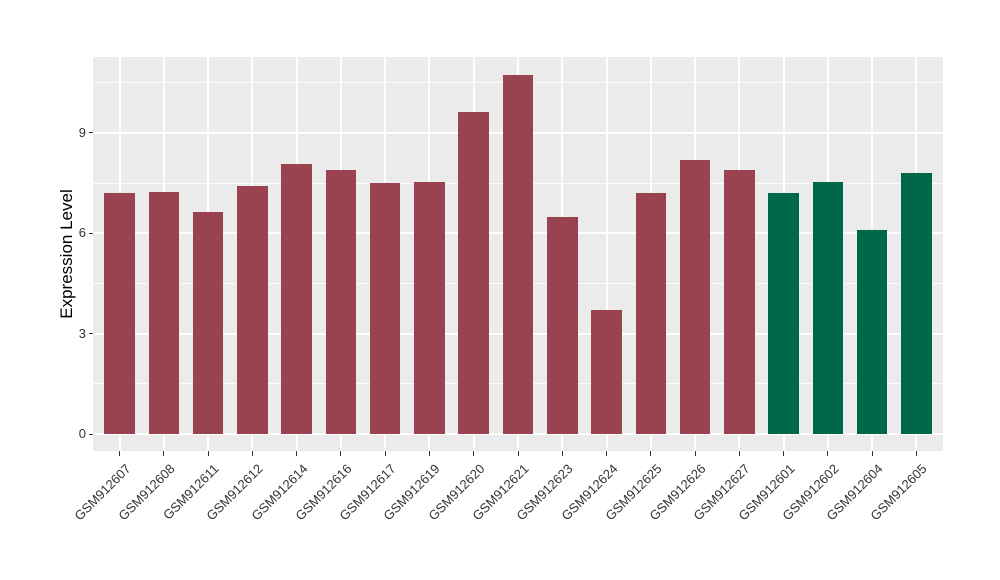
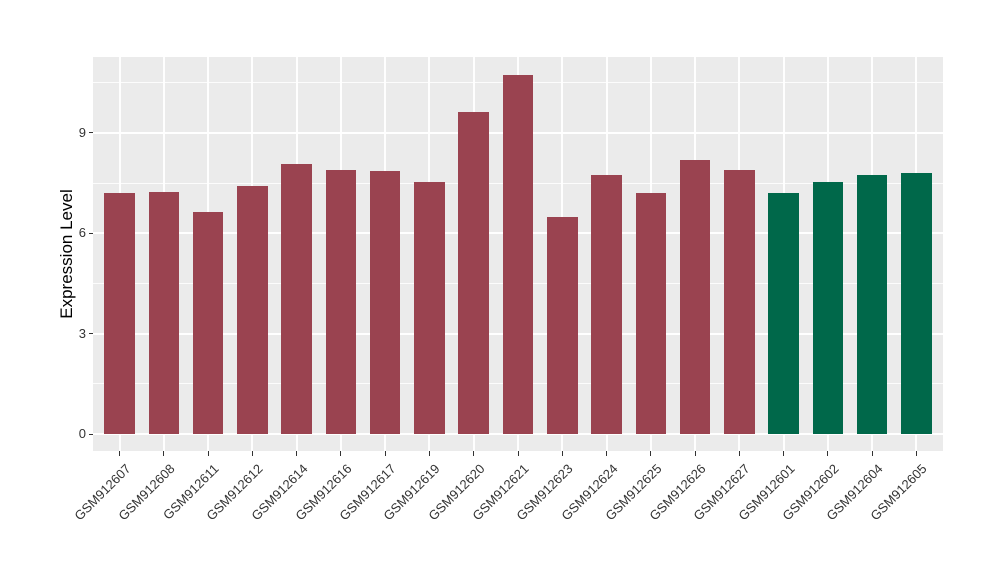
GSM912617: 7.5 -> 7.9
GSM912624: 3.7 -> 7.7
GSM912604: 6.1 -> 7.8
